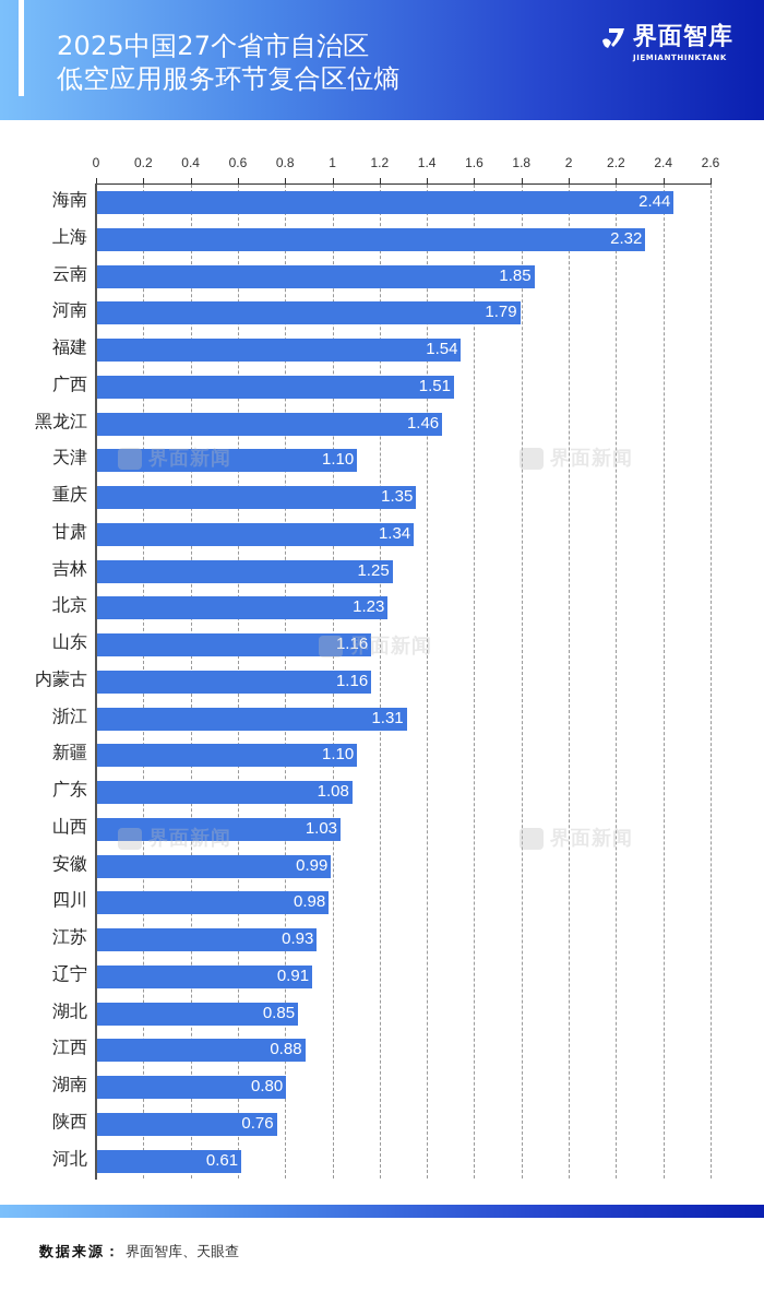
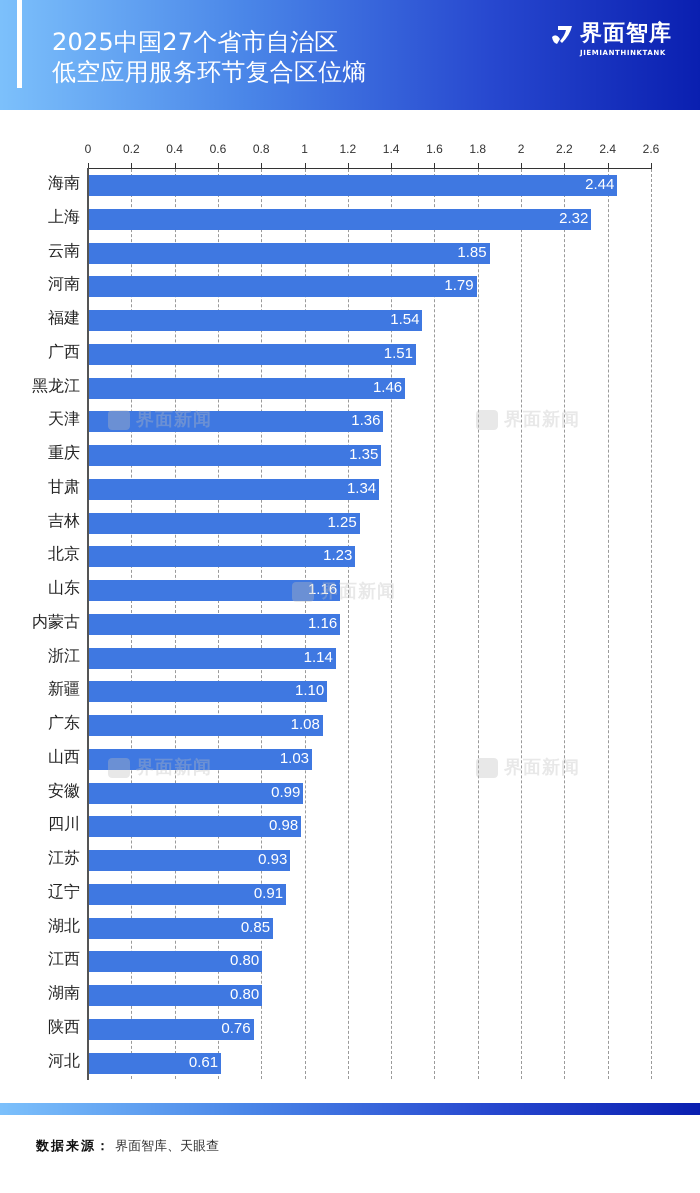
天津: 1.10 -> 1.36
浙江: 1.31 -> 1.14
江西: 0.88 -> 0.80
